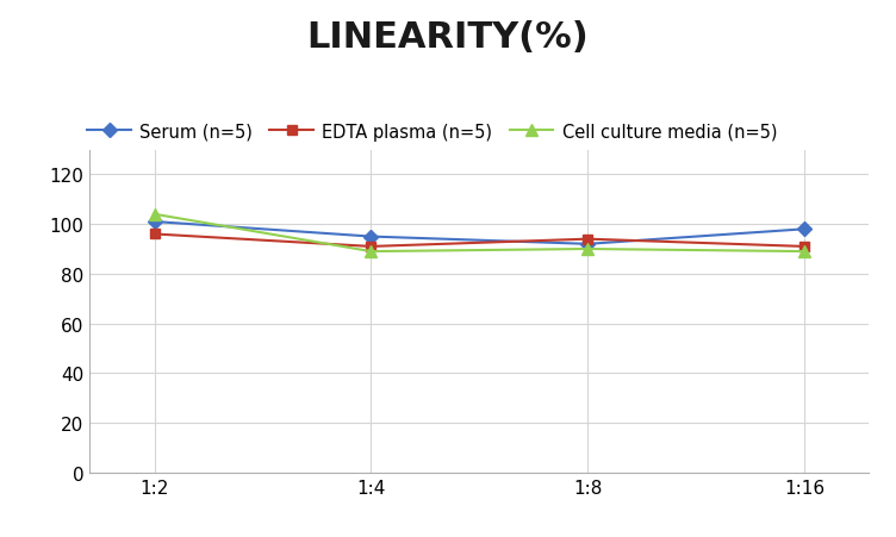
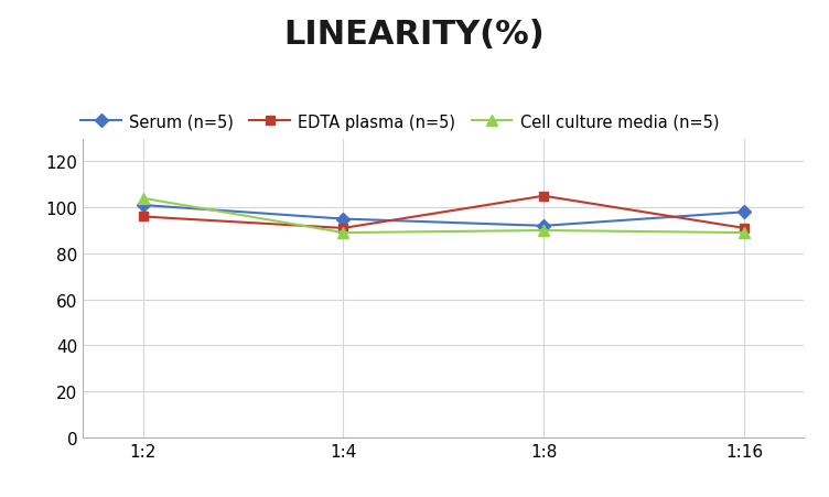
EDTA plasma (n=5)/1:8: 94 -> 105
